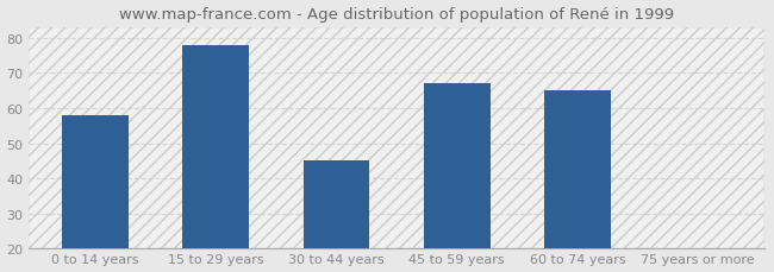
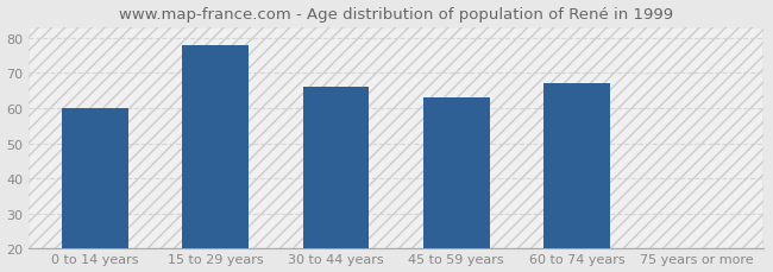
0 to 14 years: 58 -> 60
30 to 44 years: 45 -> 66
45 to 59 years: 67 -> 63
60 to 74 years: 65 -> 67
